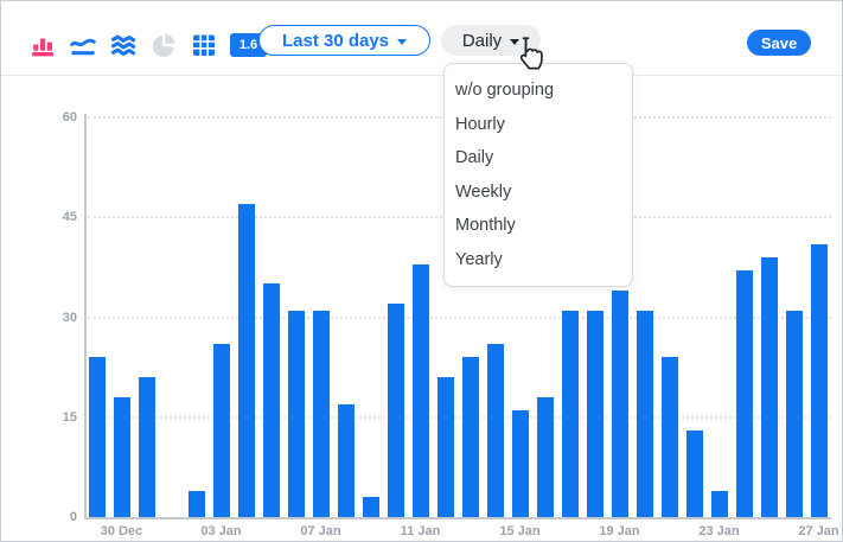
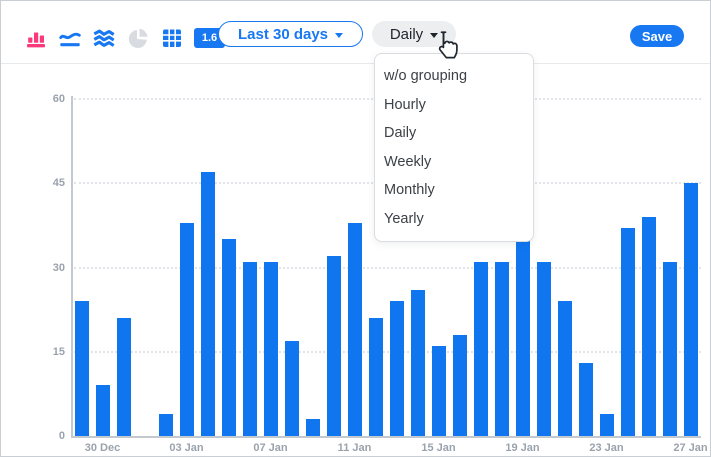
30 Dec: 18 -> 9
03 Jan: 26 -> 38
19 Jan: 34 -> 54
27 Jan: 41 -> 45
